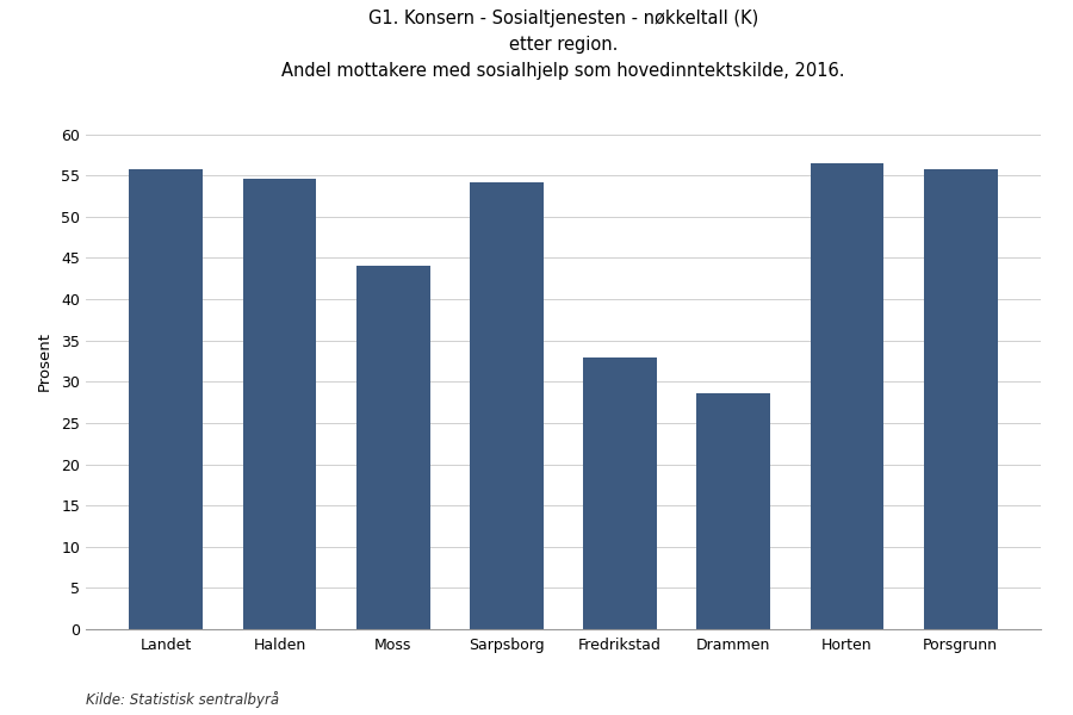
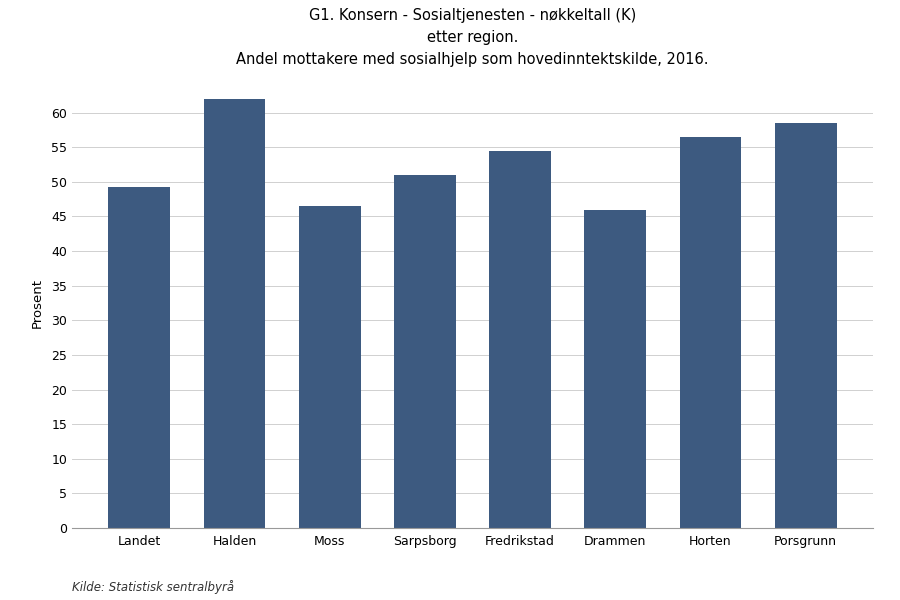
Landet: 55.8 -> 49.2
Halden: 54.6 -> 62.0
Moss: 44.0 -> 46.5
Sarpsborg: 54.2 -> 51.0
Fredrikstad: 33.0 -> 54.5
Drammen: 28.6 -> 46.0
Porsgrunn: 55.8 -> 58.5
